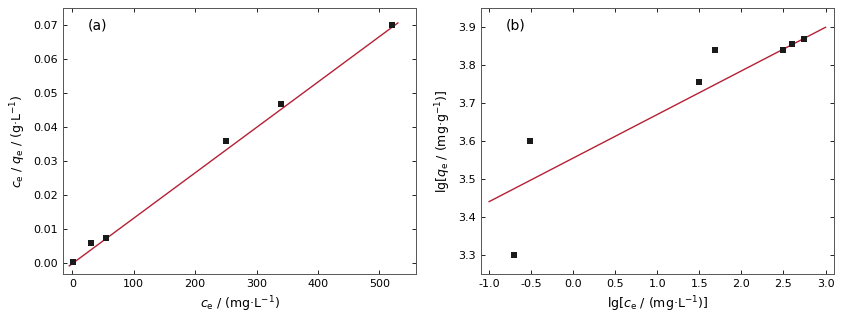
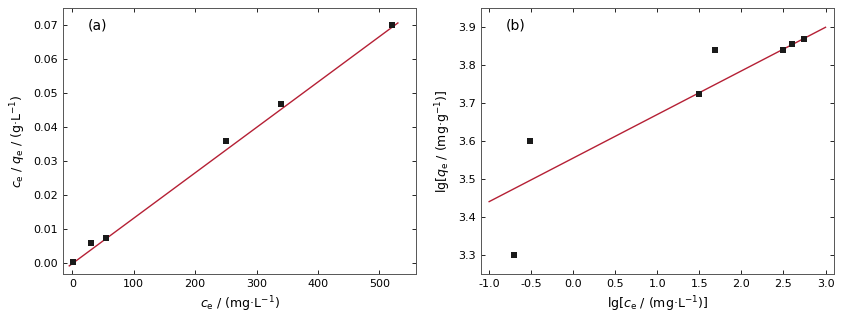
1.5: 3.755 -> 3.725
